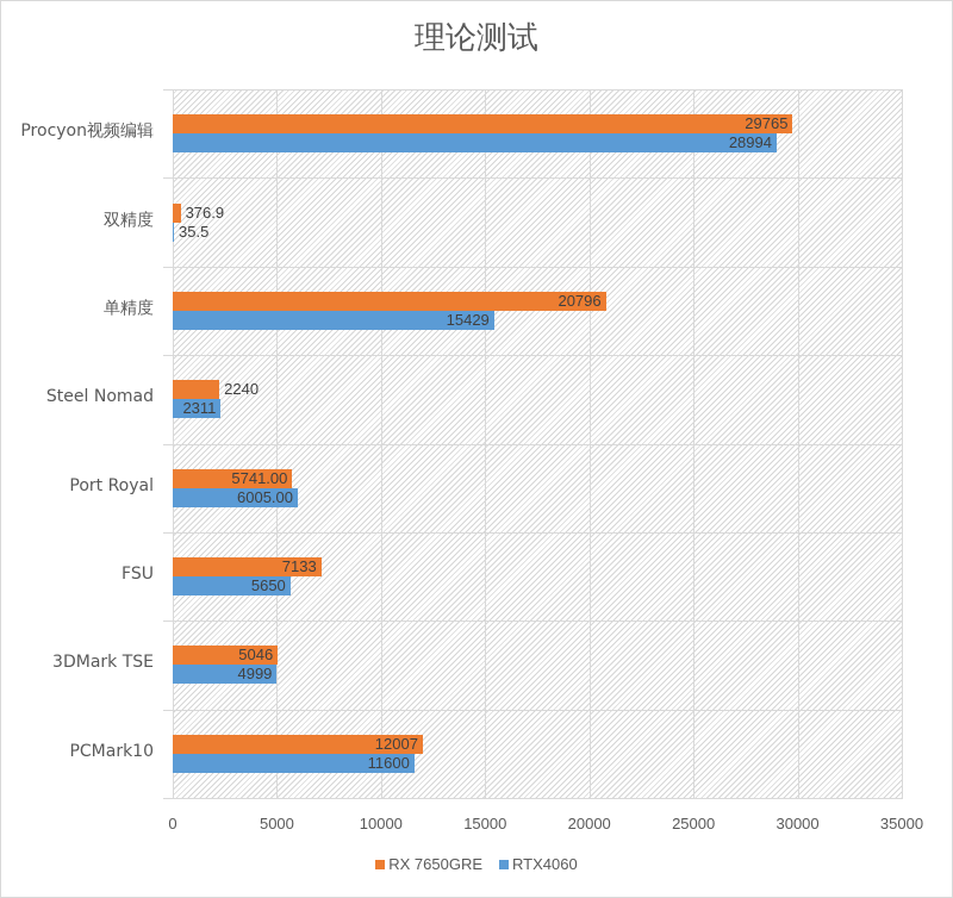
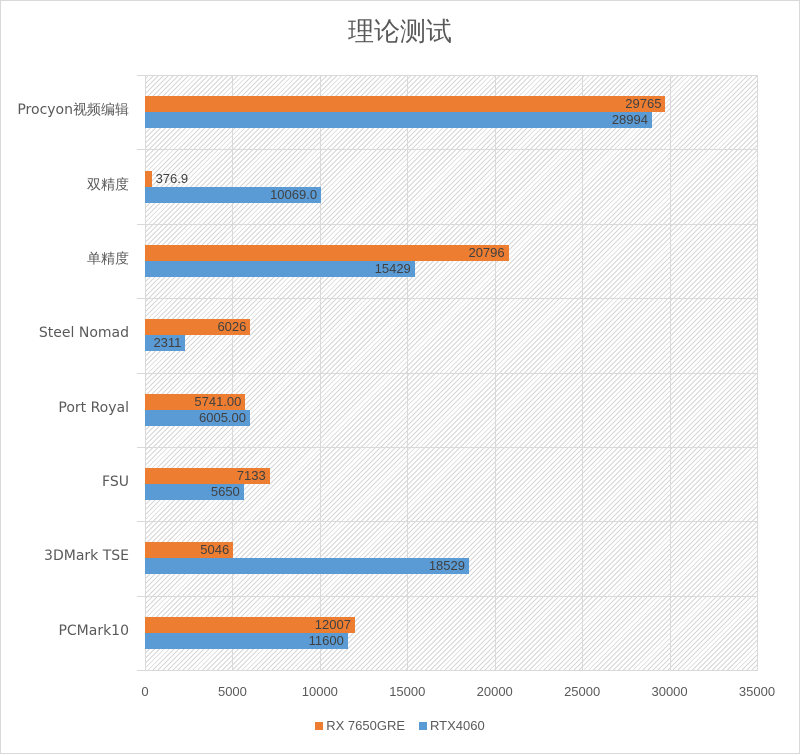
RTX4060/双精度: 35.5 -> 10069.0
RX 7650GRE/Steel Nomad: 2240 -> 6026
RTX4060/3DMark TSE: 4999 -> 18529
